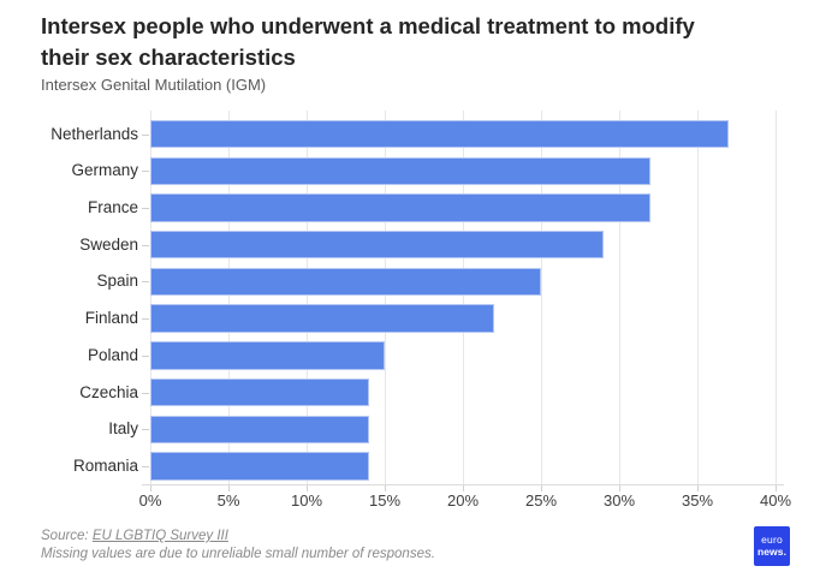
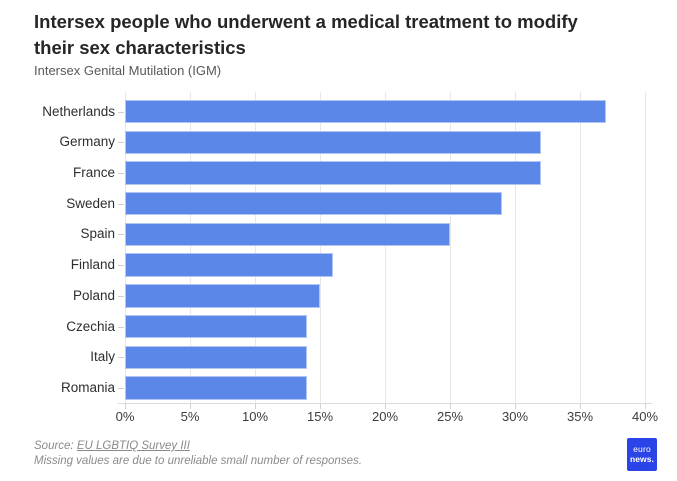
Finland: 22% -> 16%
